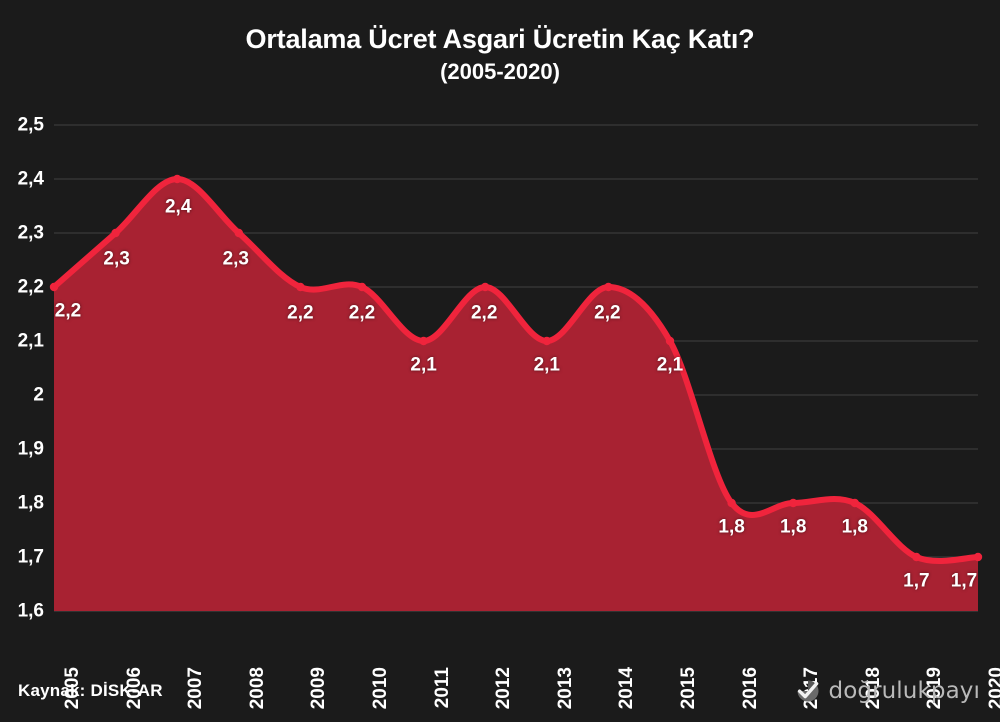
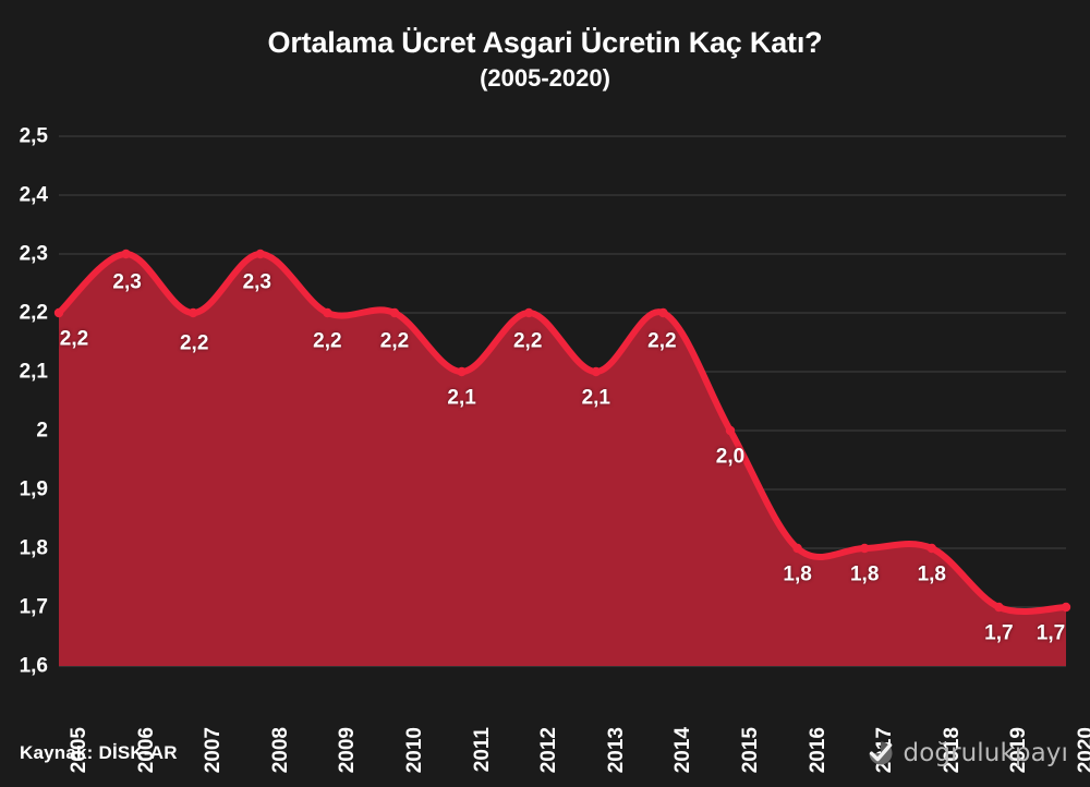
2007: 2,4 -> 2,2
2015: 2,1 -> 2,0
